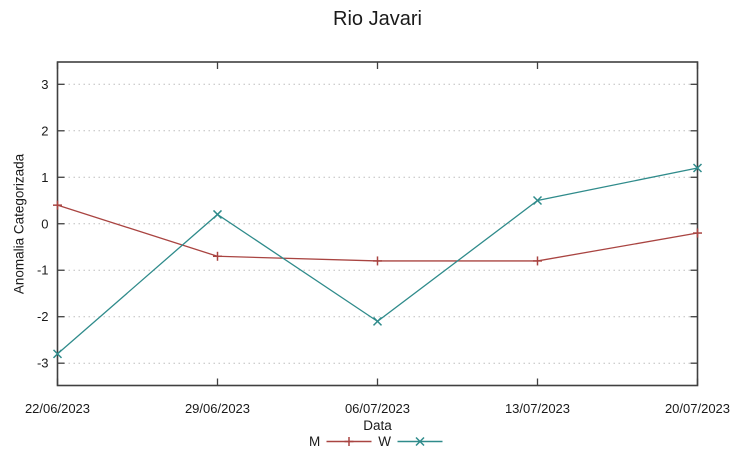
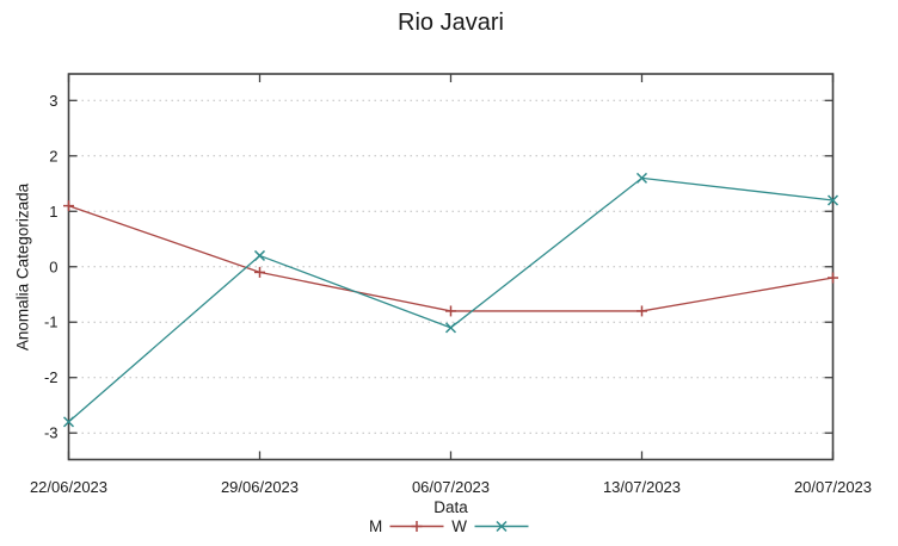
M/22/06/2023: 0.4 -> 1.1
M/29/06/2023: -0.7 -> -0.1
W/06/07/2023: -2.1 -> -1.1
W/13/07/2023: 0.5 -> 1.6
